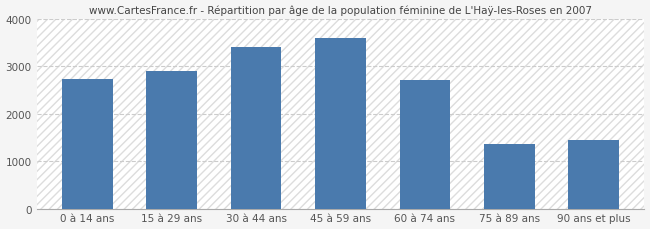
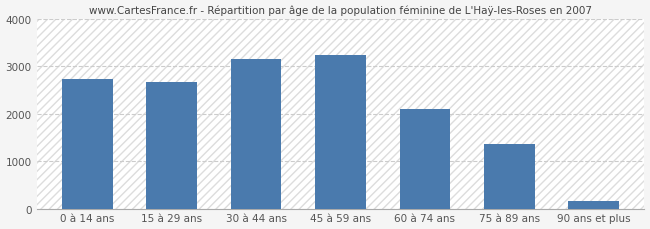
15 à 29 ans: 2900 -> 2670
30 à 44 ans: 3400 -> 3150
45 à 59 ans: 3600 -> 3240
60 à 74 ans: 2700 -> 2100
90 ans et plus: 1450 -> 160
